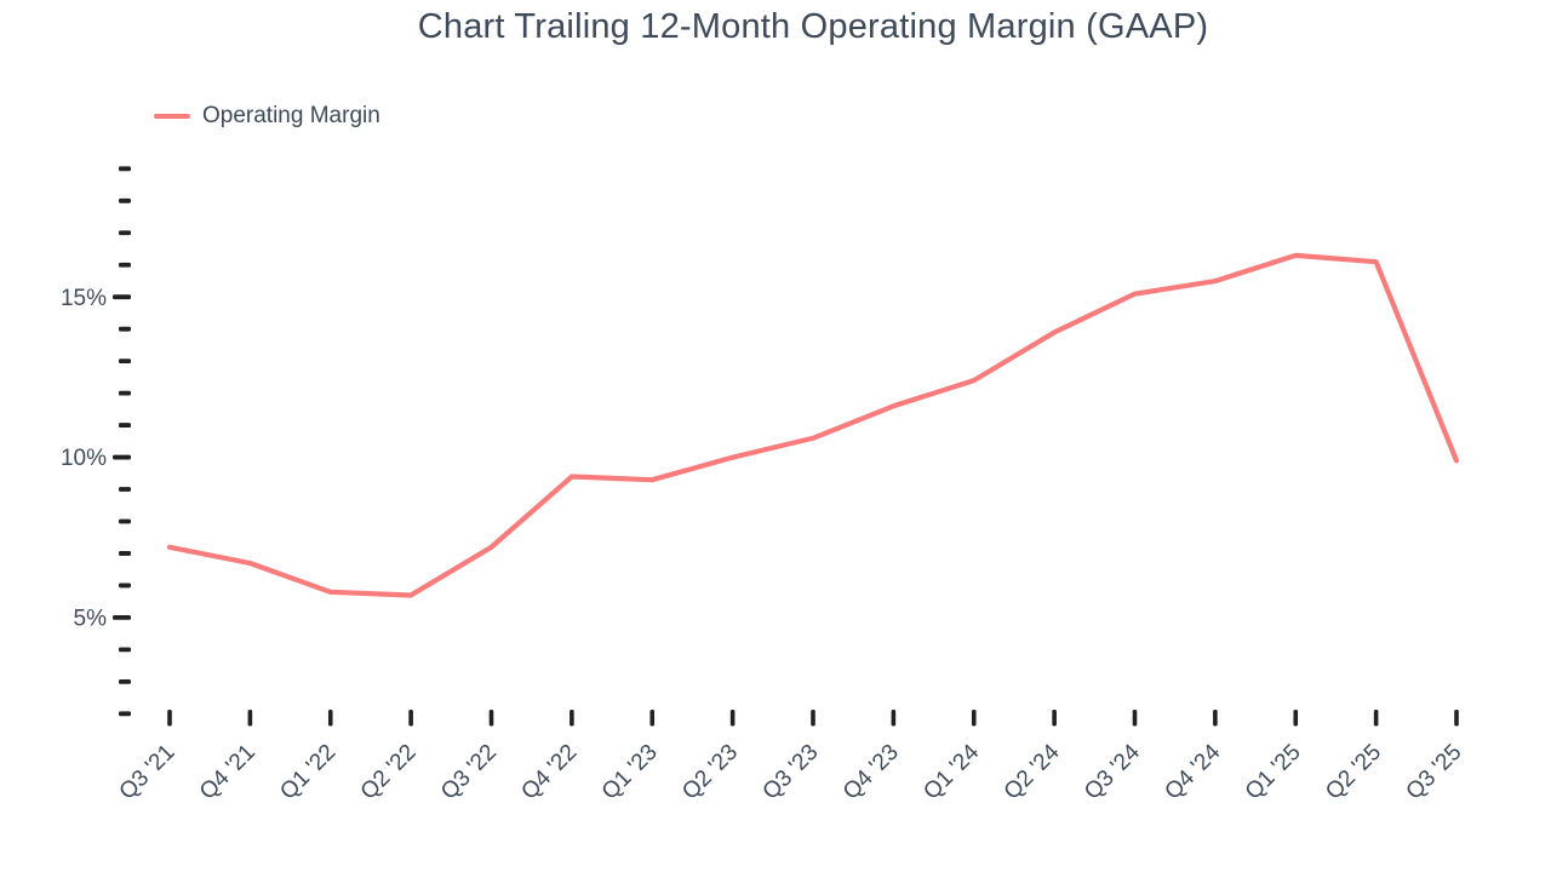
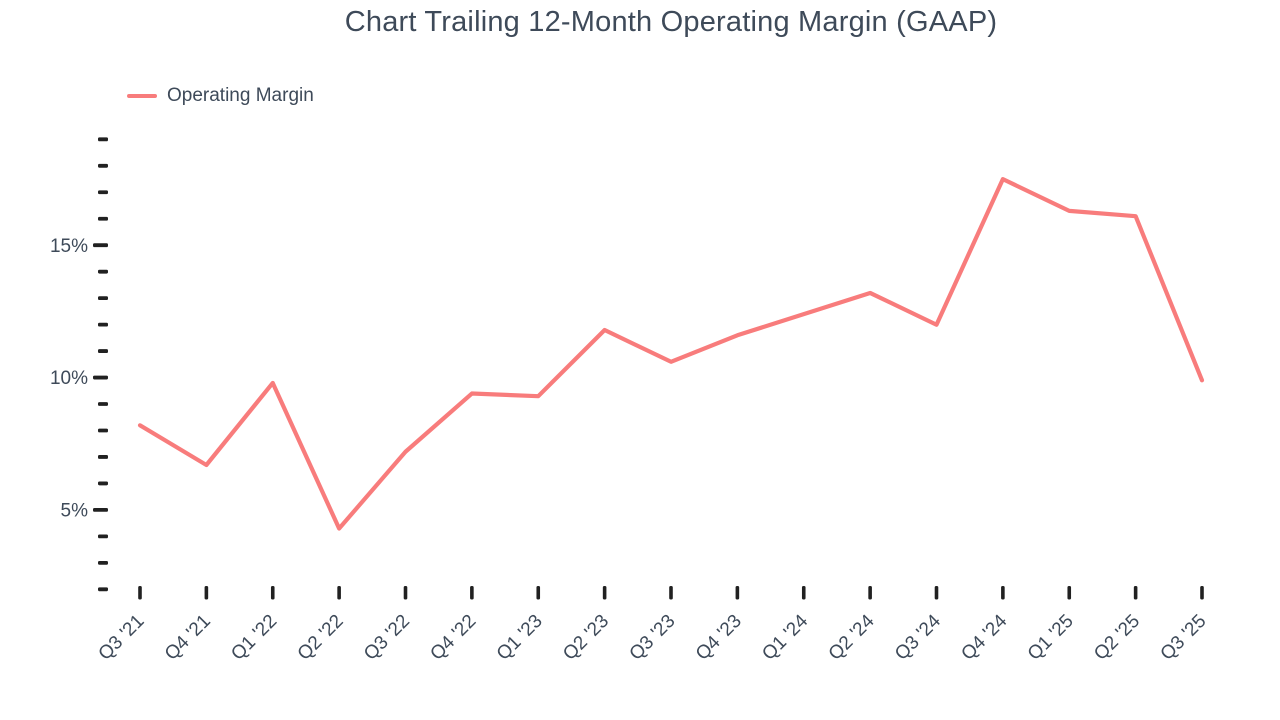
Q3 '21: 7.2% -> 8.2%
Q1 '22: 5.8% -> 9.8%
Q2 '22: 5.7% -> 4.3%
Q2 '23: 10.0% -> 11.8%
Q2 '24: 13.9% -> 13.2%
Q3 '24: 15.1% -> 12.0%
Q4 '24: 15.5% -> 17.5%
